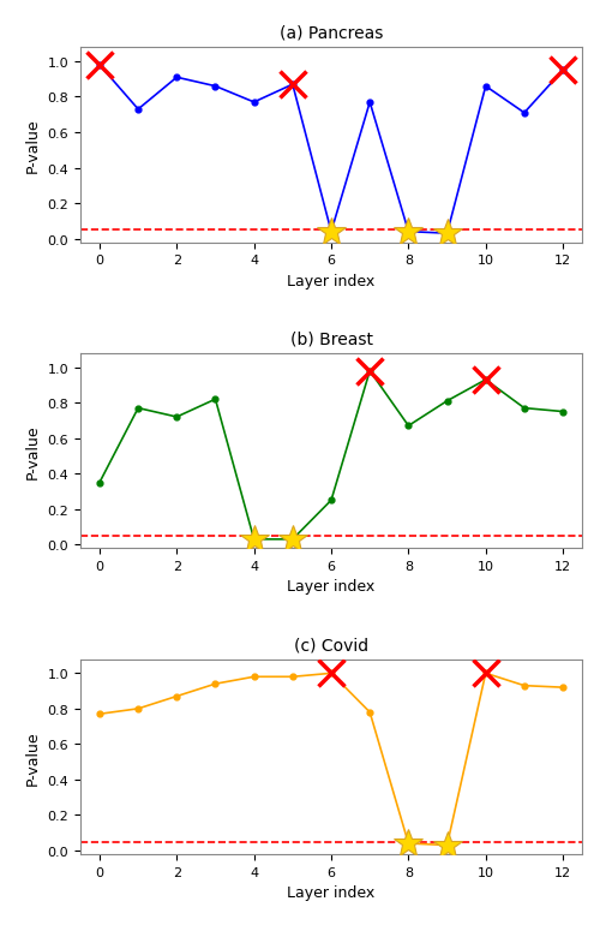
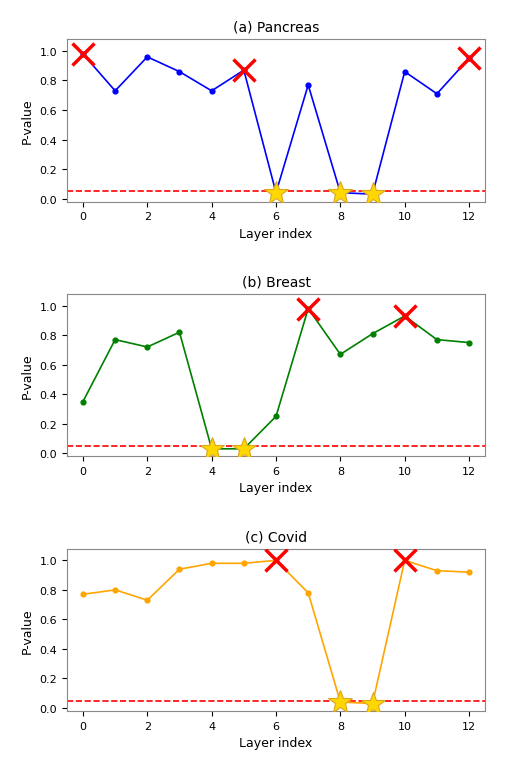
(a) Pancreas/2: 0.91 -> 0.96
(a) Pancreas/4: 0.77 -> 0.73
(c) Covid/2: 0.87 -> 0.73
